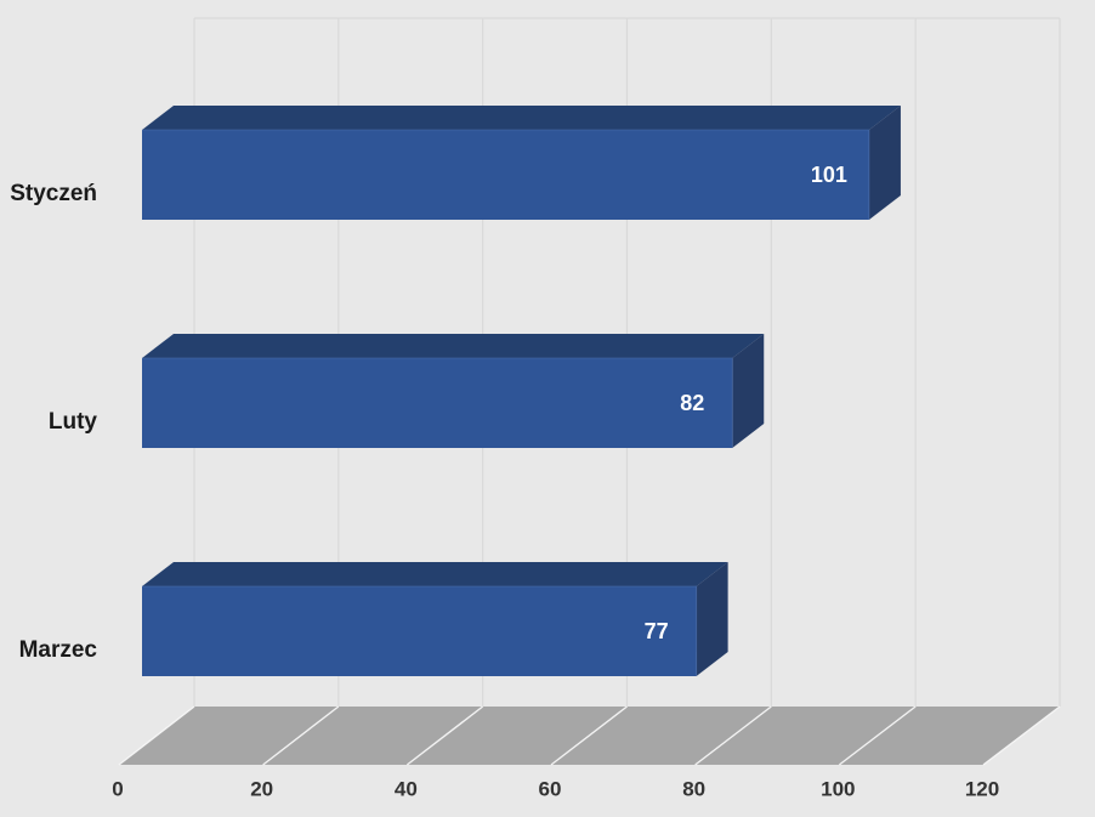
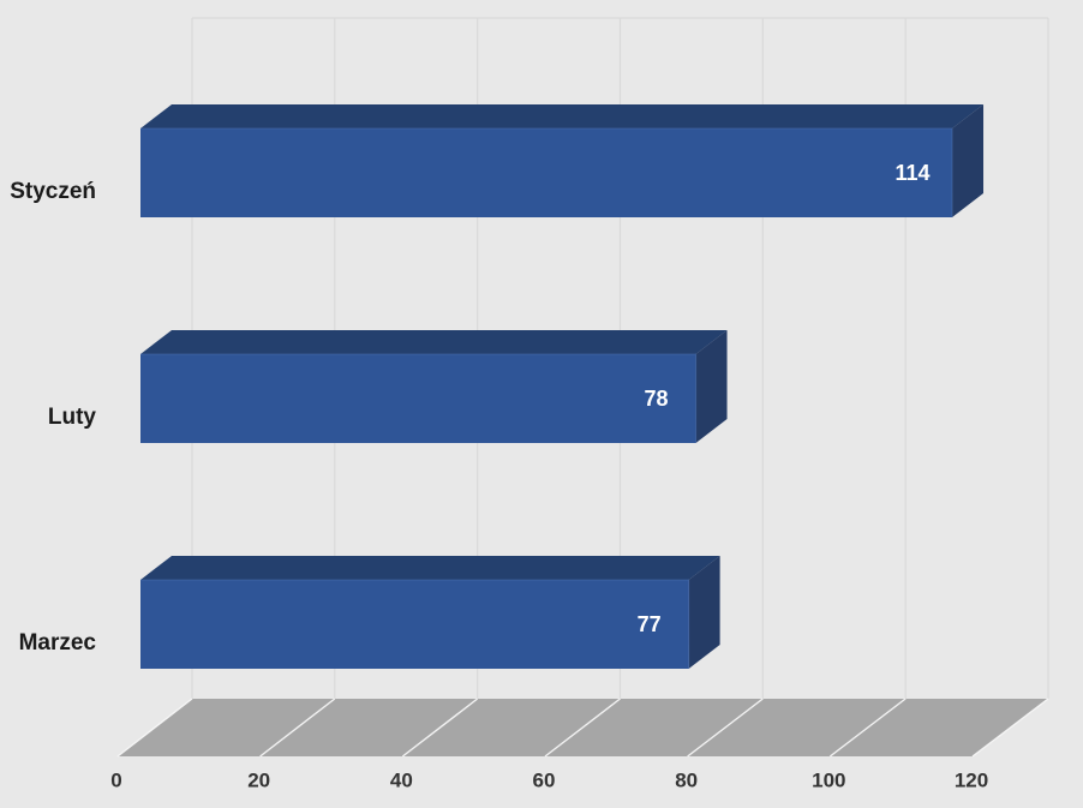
Styczeń: 101 -> 114
Luty: 82 -> 78
